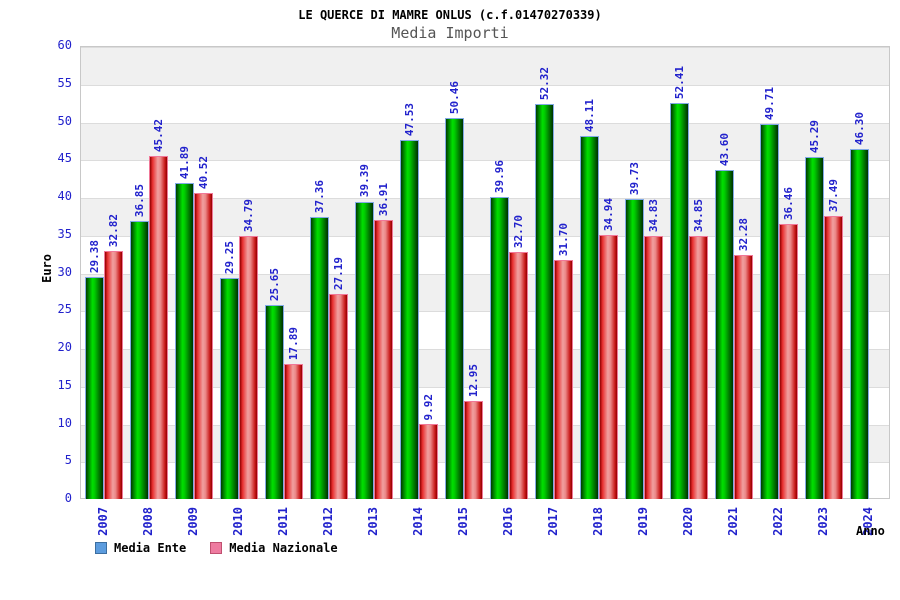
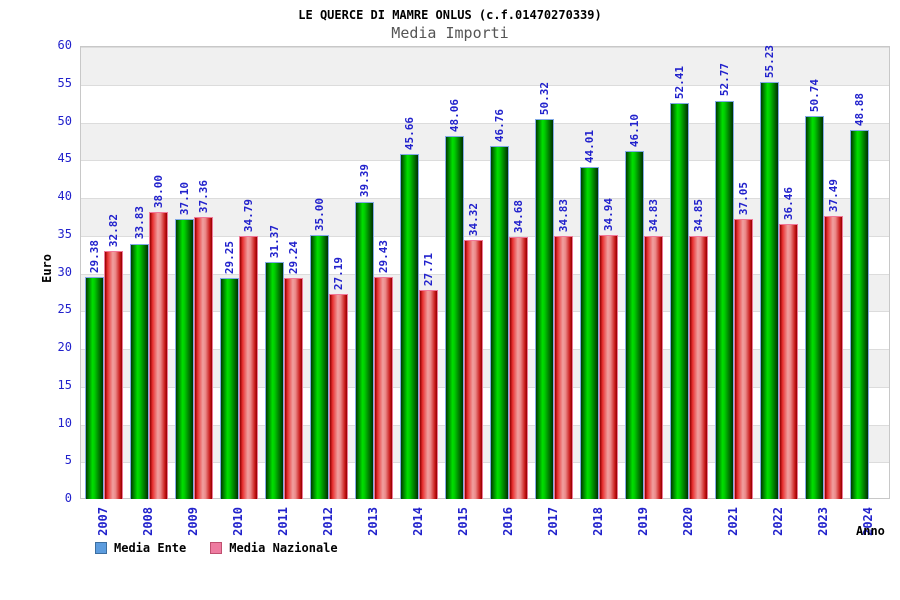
Media Ente/2008: 36.85 -> 33.83
Media Nazionale/2008: 45.42 -> 38.00
Media Ente/2009: 41.89 -> 37.10
Media Nazionale/2009: 40.52 -> 37.36
Media Ente/2011: 25.65 -> 31.37
Media Nazionale/2011: 17.89 -> 29.24
Media Ente/2012: 37.36 -> 35.00
Media Nazionale/2013: 36.91 -> 29.43
Media Ente/2014: 47.53 -> 45.66
Media Nazionale/2014: 9.92 -> 27.71
Media Ente/2015: 50.46 -> 48.06
Media Nazionale/2015: 12.95 -> 34.32
Media Ente/2016: 39.96 -> 46.76
Media Nazionale/2016: 32.70 -> 34.68
Media Ente/2017: 52.32 -> 50.32
Media Nazionale/2017: 31.70 -> 34.83
Media Ente/2018: 48.11 -> 44.01
Media Ente/2019: 39.73 -> 46.10
Media Ente/2021: 43.60 -> 52.77
Media Nazionale/2021: 32.28 -> 37.05
Media Ente/2022: 49.71 -> 55.23
Media Ente/2023: 45.29 -> 50.74
Media Ente/2024: 46.30 -> 48.88
